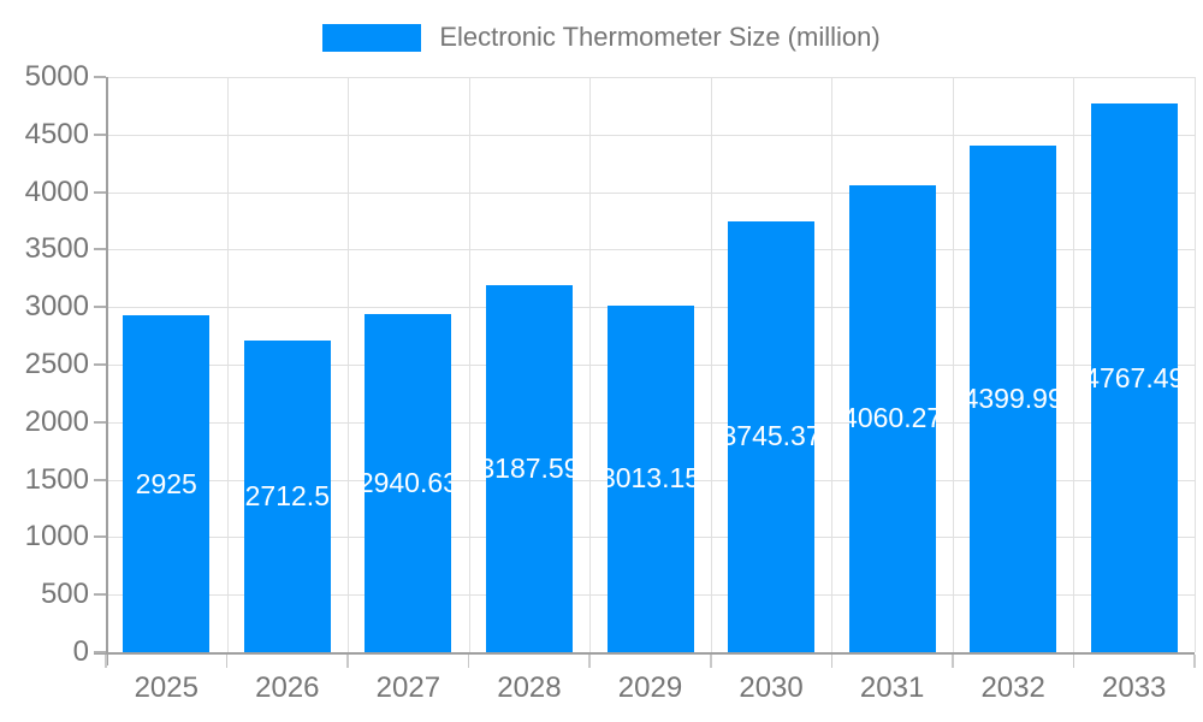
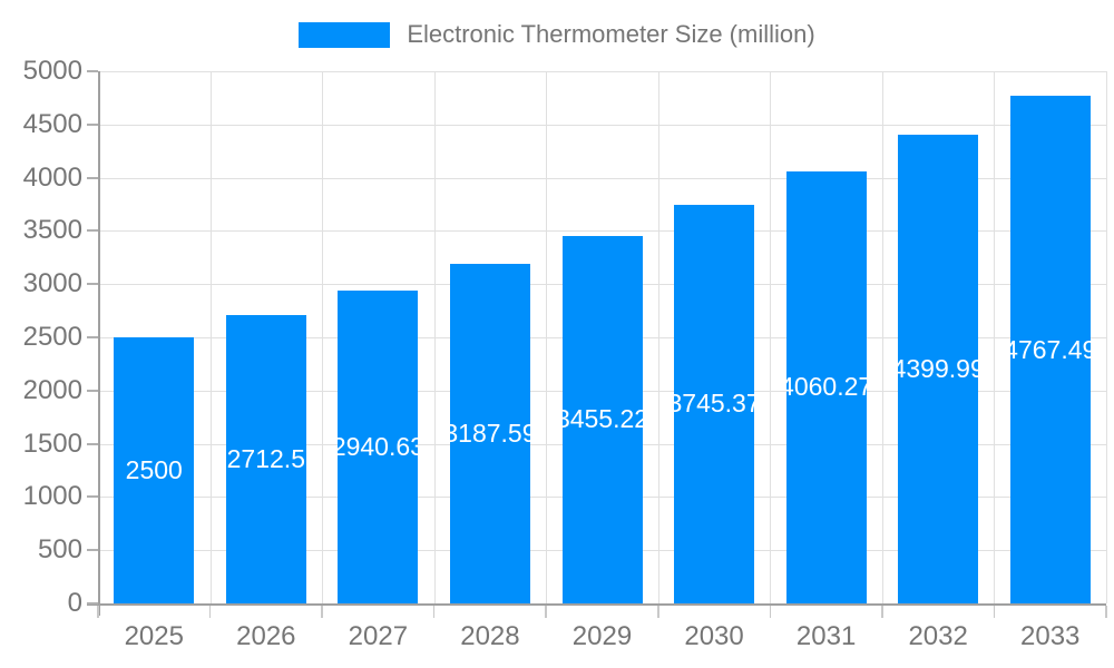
2025: 2925 -> 2500
2029: 3013.15 -> 3455.22
